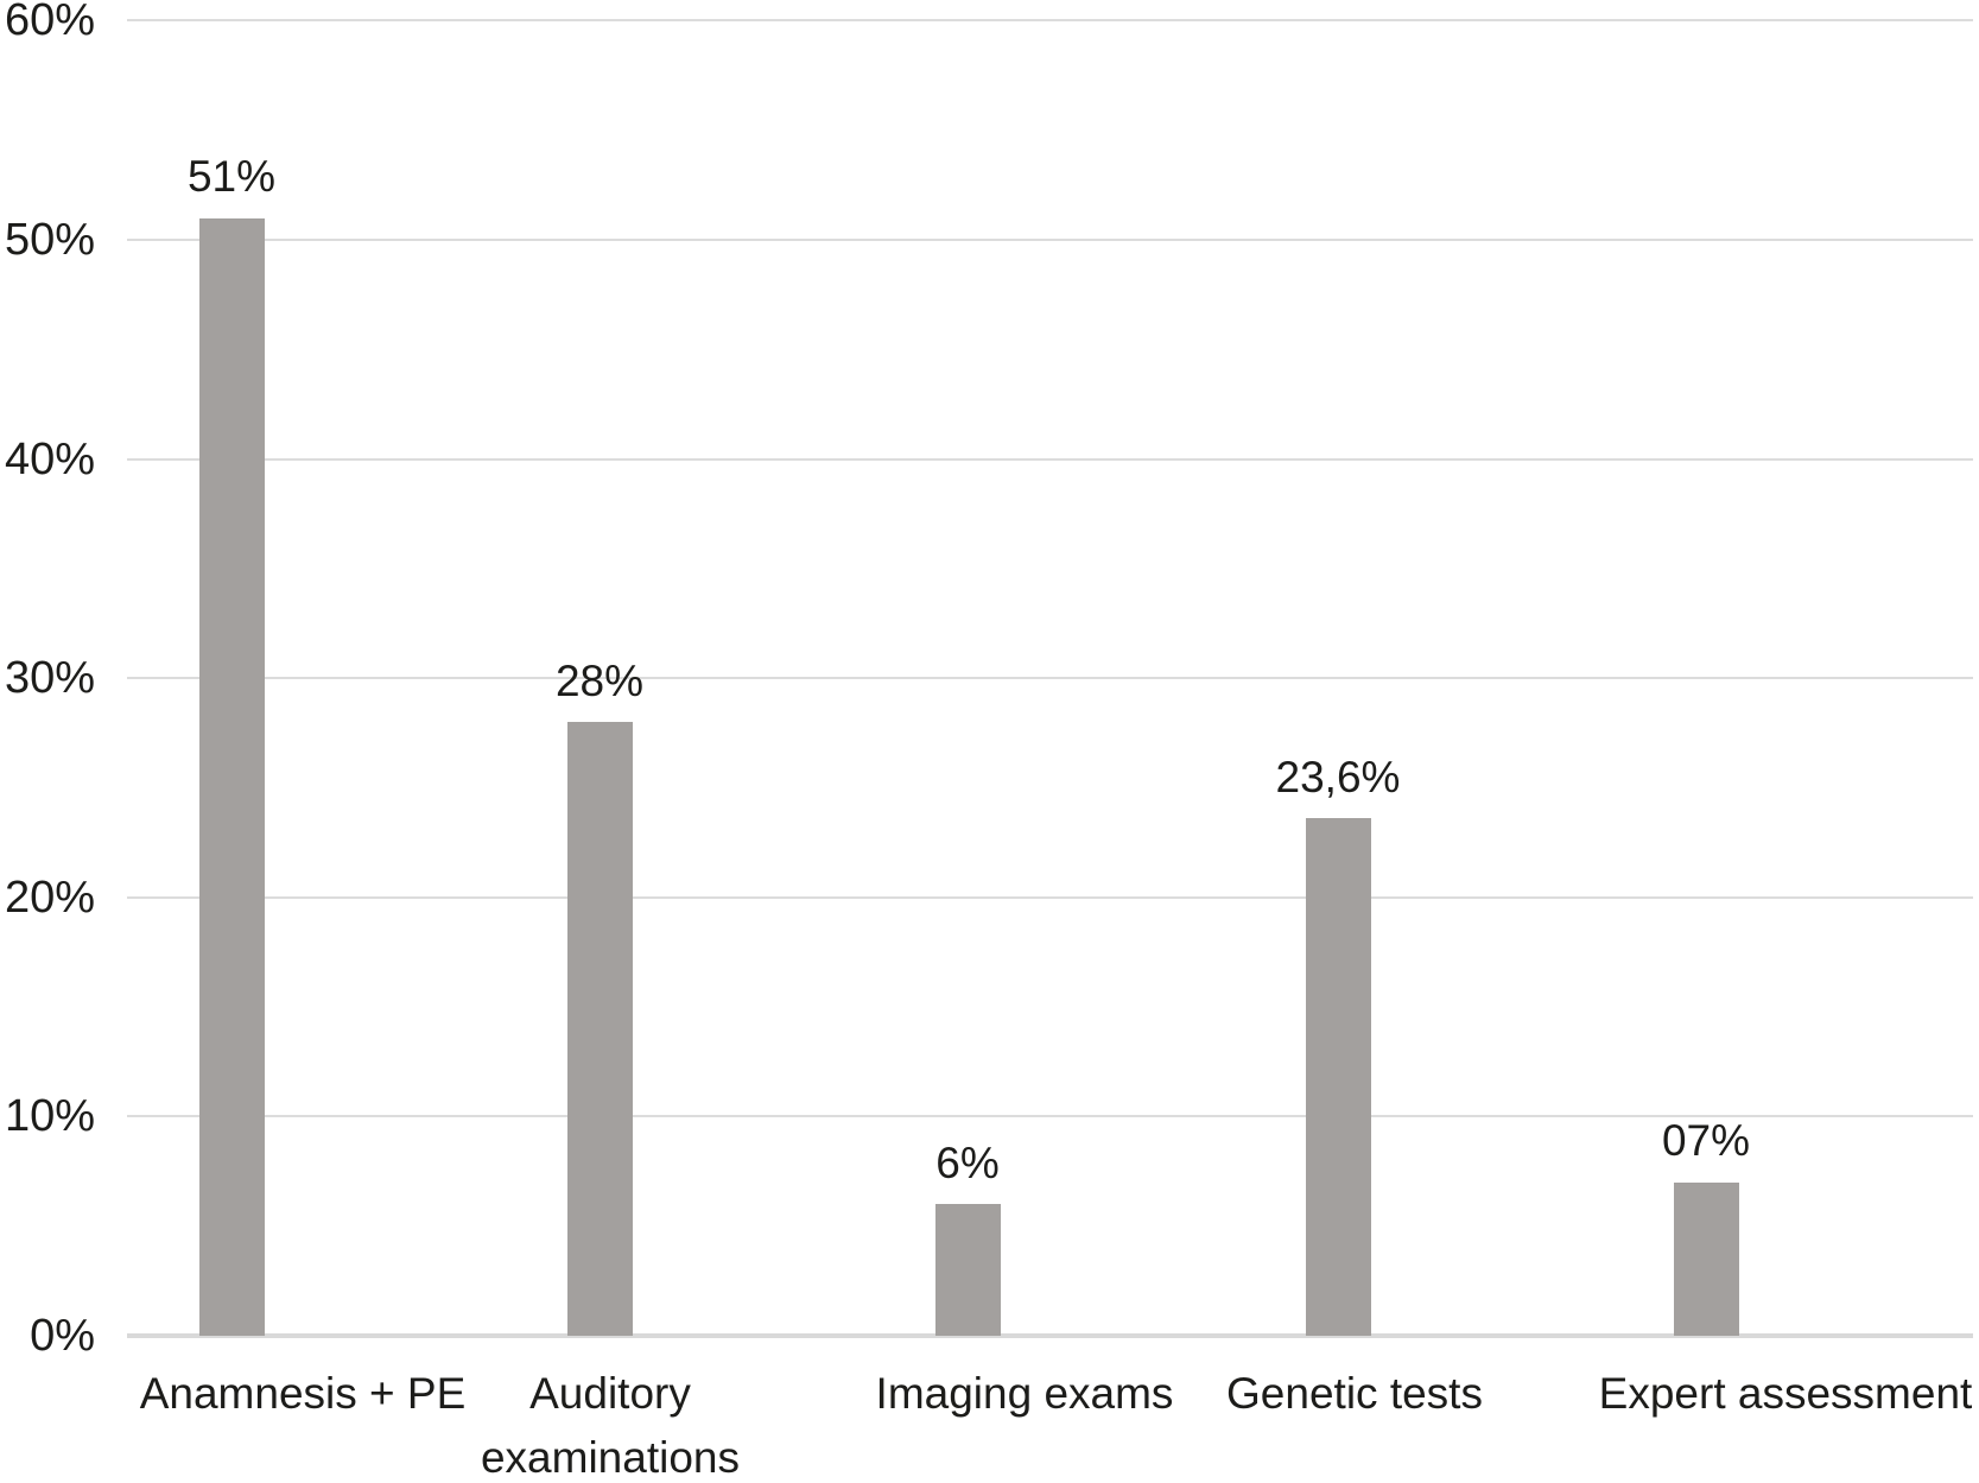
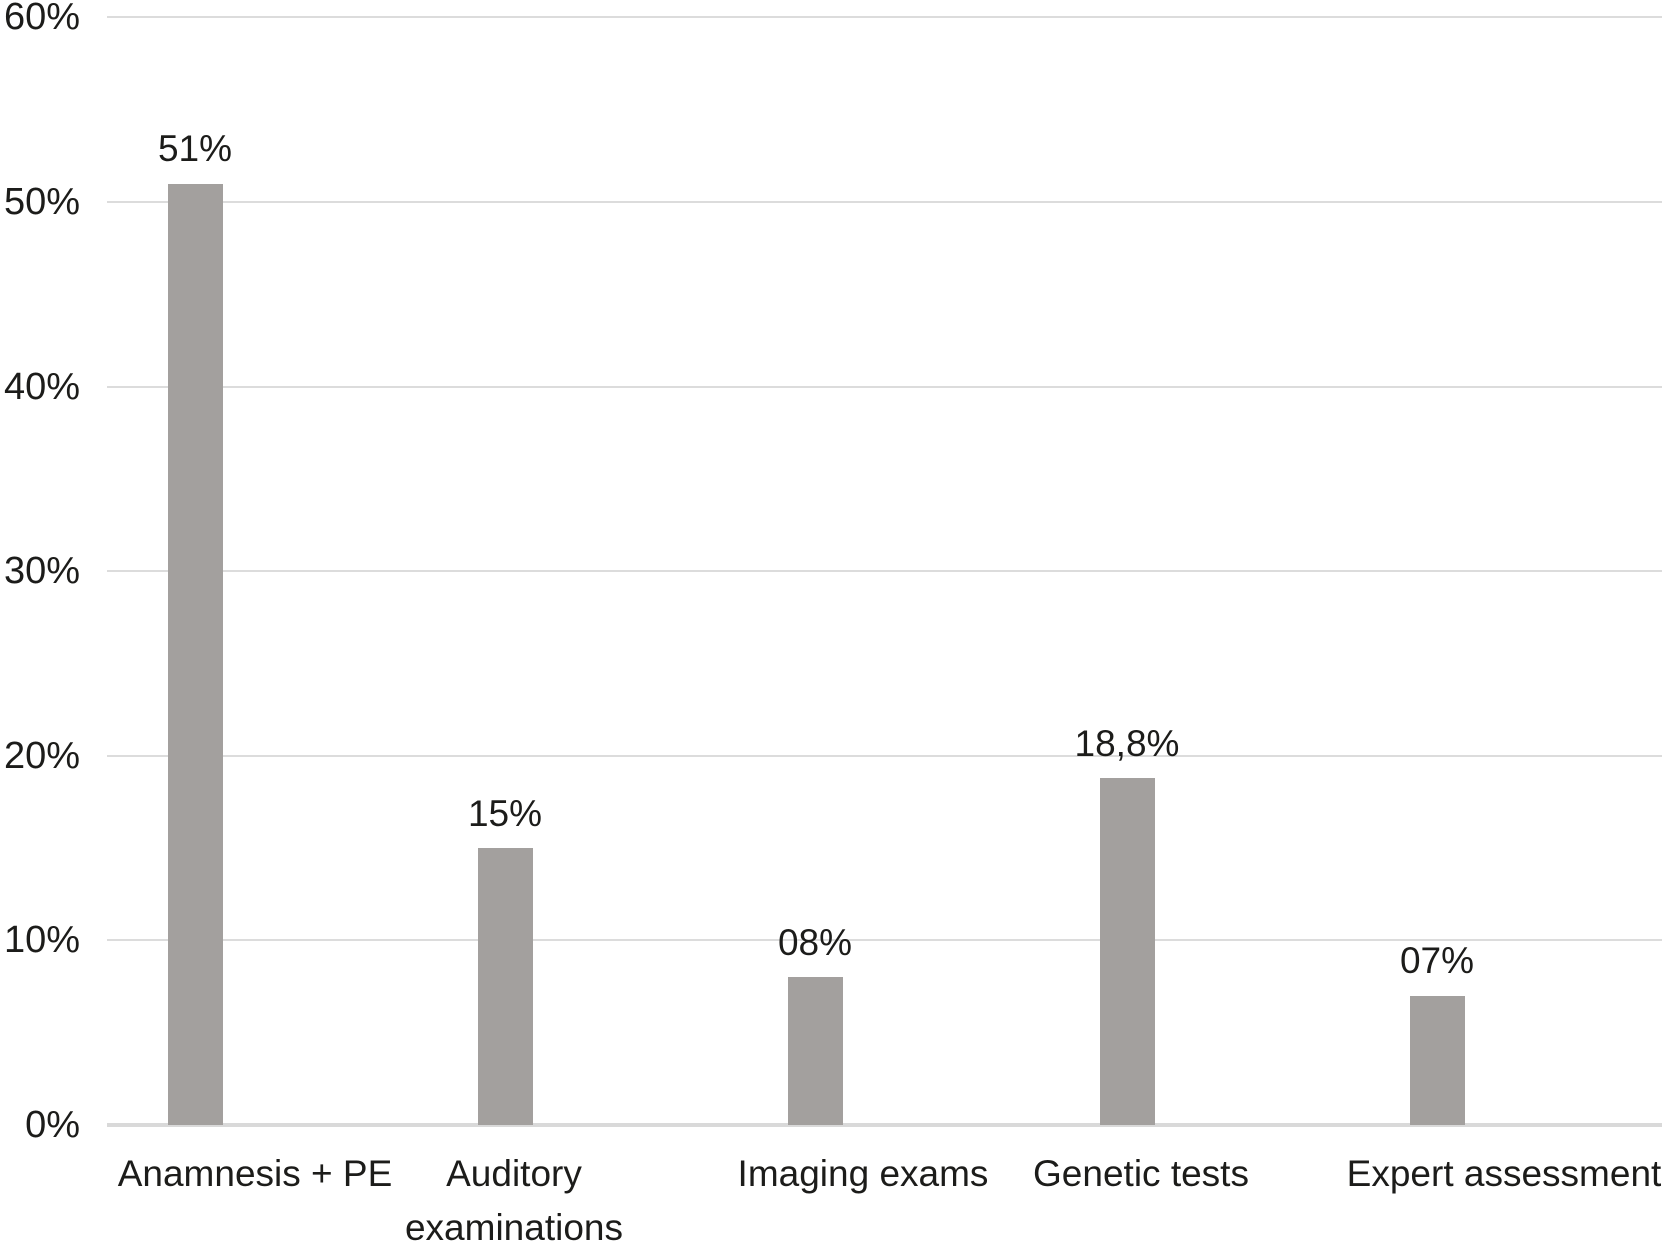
Auditory examinations: 28% -> 15%
Imaging exams: 6% -> 08%
Genetic tests: 23,6% -> 18,8%
